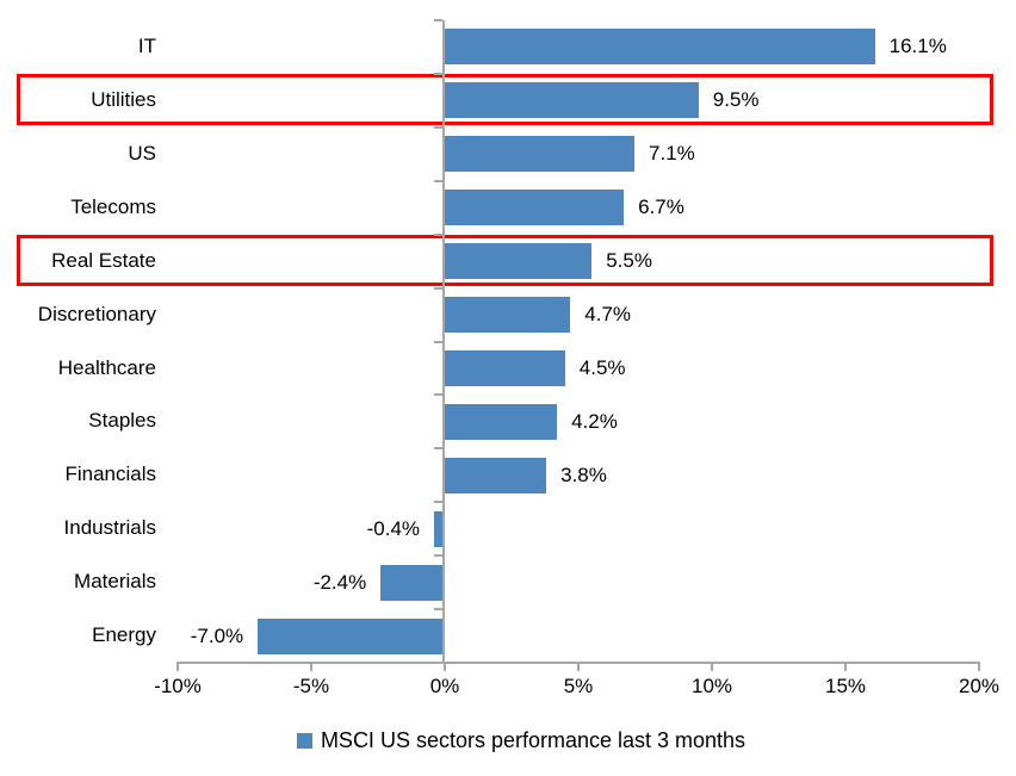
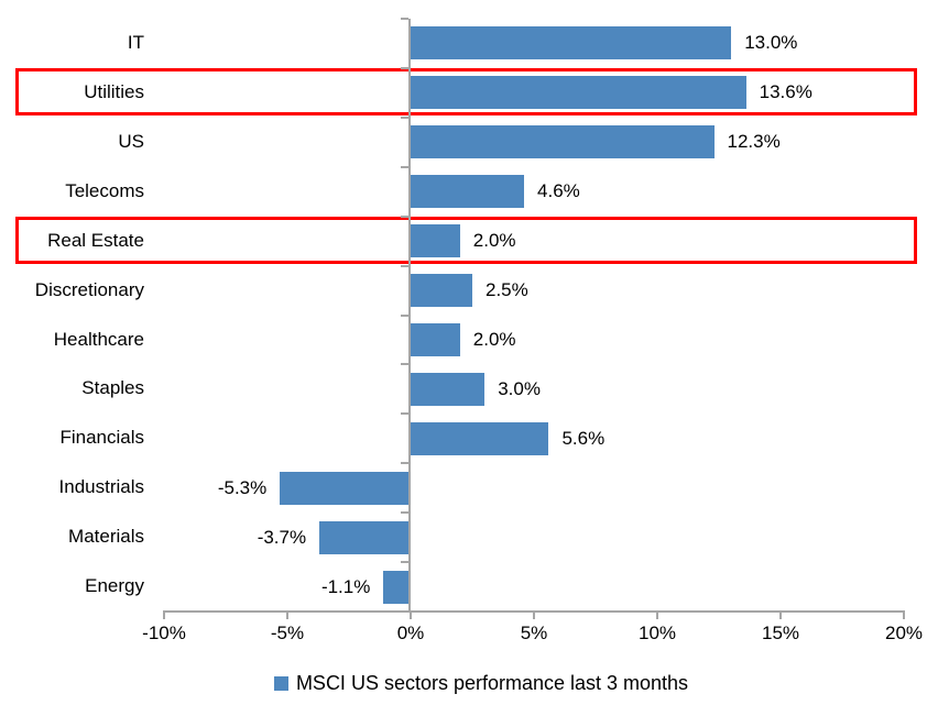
IT: 16.1% -> 13.0%
Utilities: 9.5% -> 13.6%
US: 7.1% -> 12.3%
Telecoms: 6.7% -> 4.6%
Real Estate: 5.5% -> 2.0%
Discretionary: 4.7% -> 2.5%
Healthcare: 4.5% -> 2.0%
Staples: 4.2% -> 3.0%
Financials: 3.8% -> 5.6%
Industrials: -0.4% -> -5.3%
Materials: -2.4% -> -3.7%
Energy: -7.0% -> -1.1%
